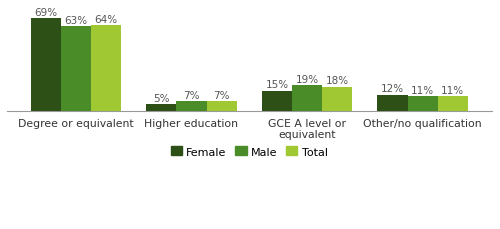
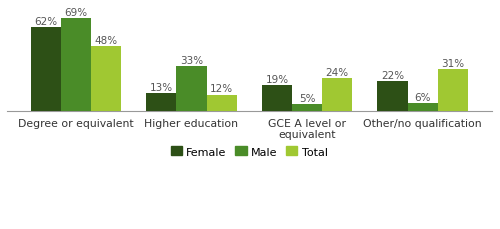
Female/Degree or equivalent: 69% -> 62%
Male/Degree or equivalent: 63% -> 69%
Total/Degree or equivalent: 64% -> 48%
Female/Higher education: 5% -> 13%
Male/Higher education: 7% -> 33%
Total/Higher education: 7% -> 12%
Female/GCE A level or equivalent: 15% -> 19%
Male/GCE A level or equivalent: 19% -> 5%
Total/GCE A level or equivalent: 18% -> 24%
Female/Other/no qualification: 12% -> 22%
Male/Other/no qualification: 11% -> 6%
Total/Other/no qualification: 11% -> 31%
